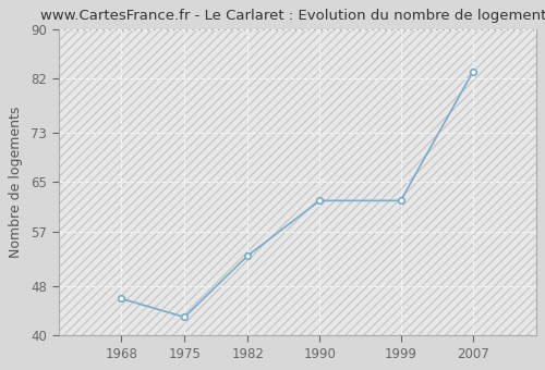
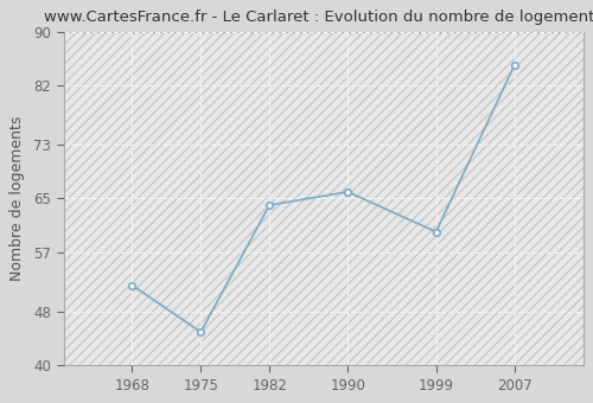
1968: 46 -> 52
1975: 43 -> 45
1982: 53 -> 64
1990: 62 -> 66
1999: 62 -> 60
2007: 83 -> 85
